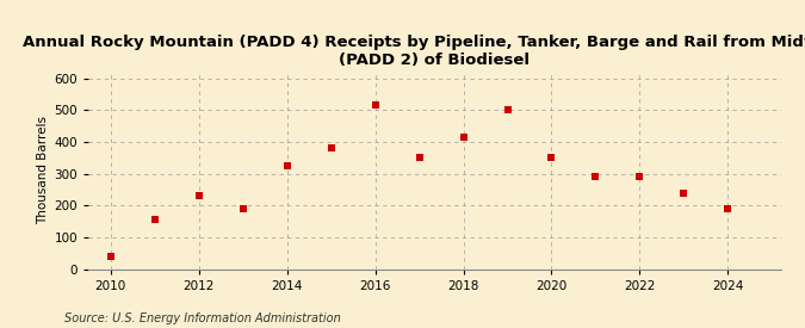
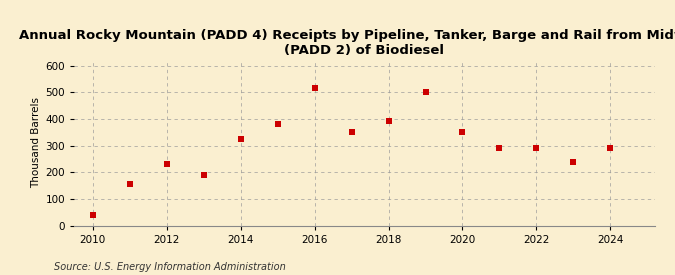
2018: 415 -> 393
2024: 190 -> 293
